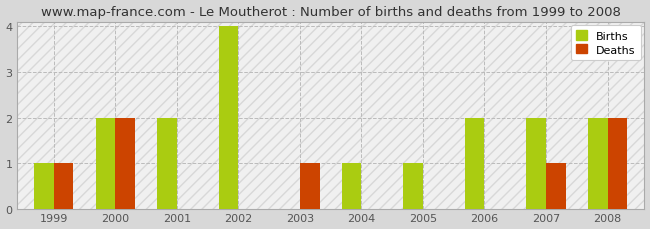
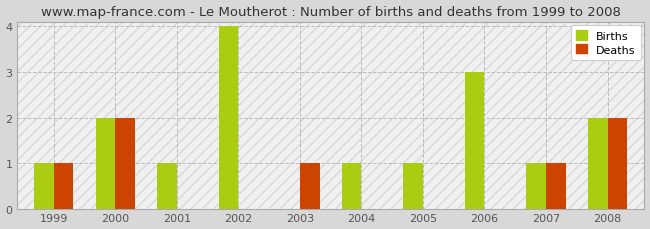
Births/2001: 2 -> 1
Births/2006: 2 -> 3
Births/2007: 2 -> 1
